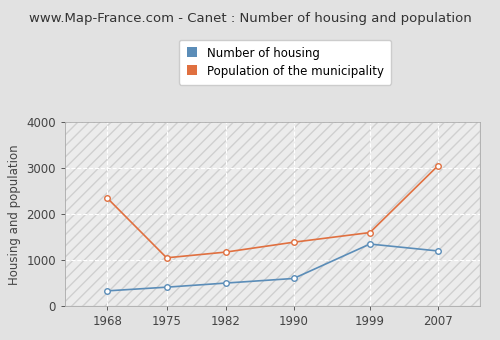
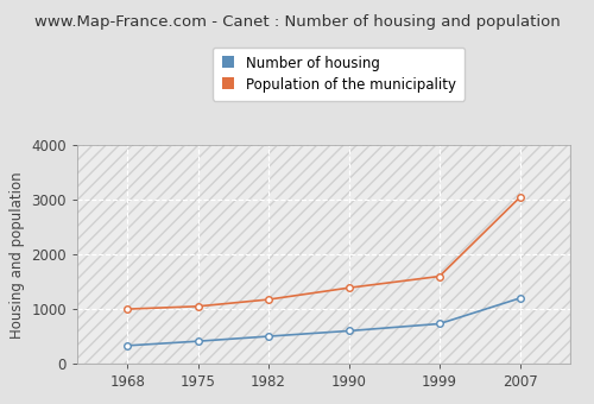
Population of the municipality/1968: 2350 -> 1000
Number of housing/1999: 1350 -> 730
